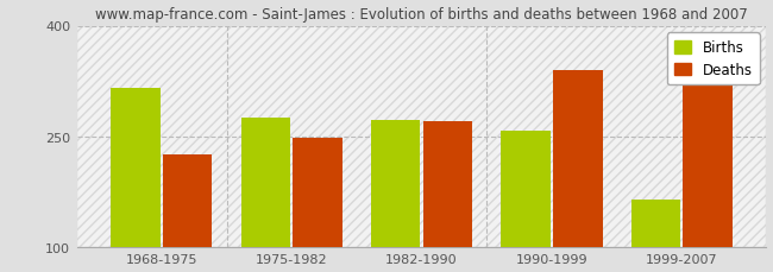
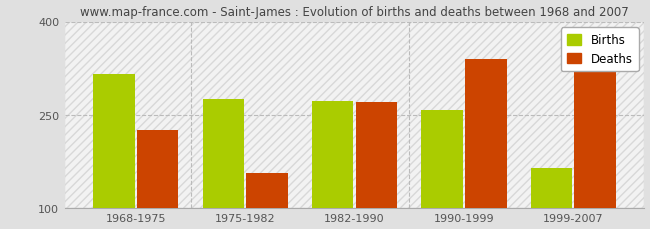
Deaths/1975-1982: 248 -> 156
